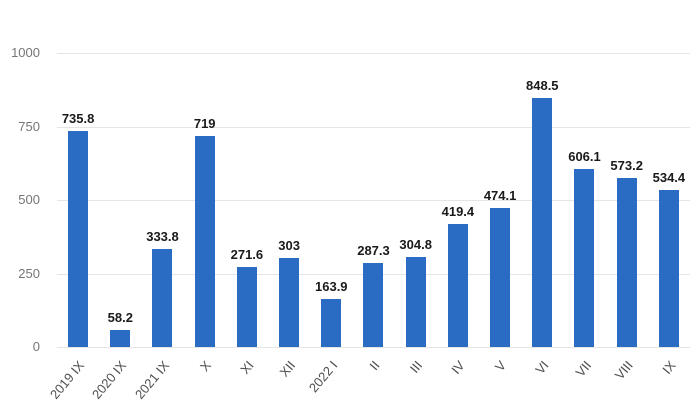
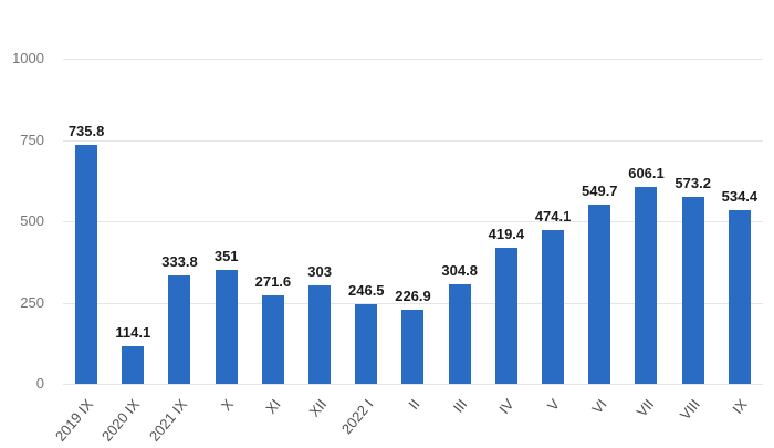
2020 IX: 58.2 -> 114.1
X: 719 -> 351
2022 I: 163.9 -> 246.5
II: 287.3 -> 226.9
VI: 848.5 -> 549.7
